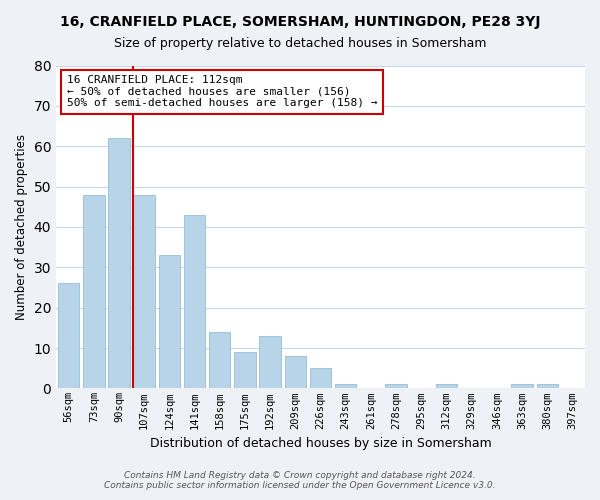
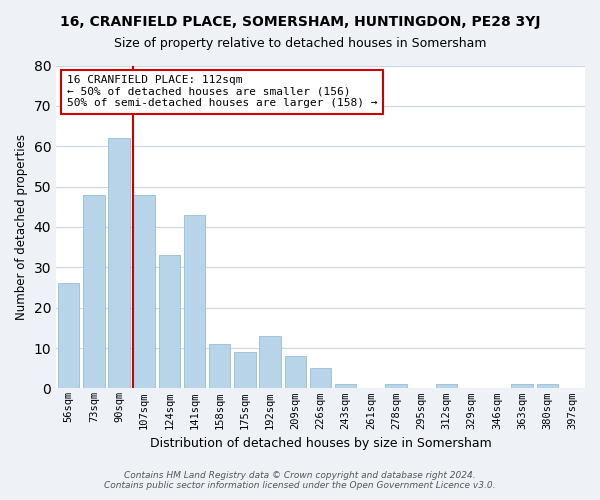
158sqm: 14 -> 11
